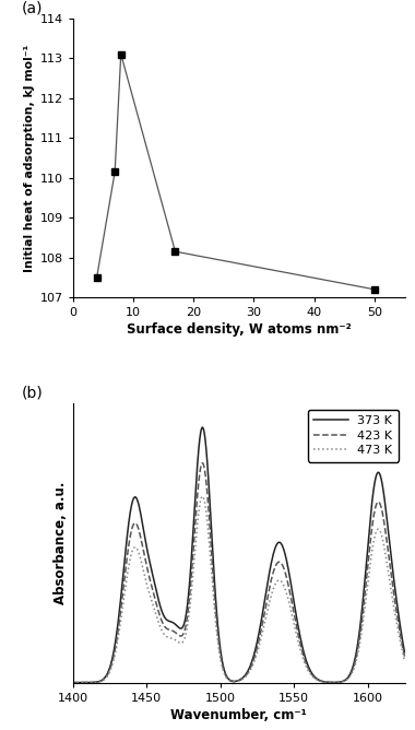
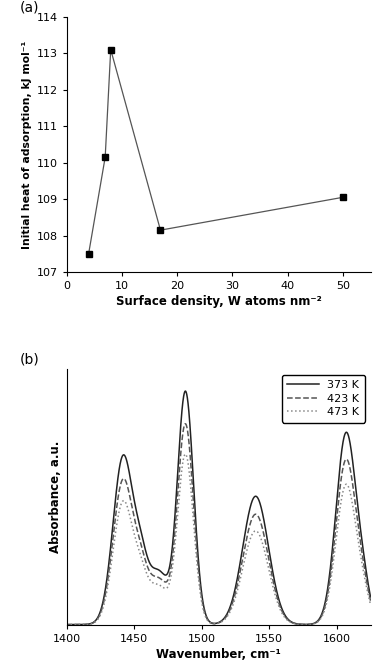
50: 107.20 -> 109.05
